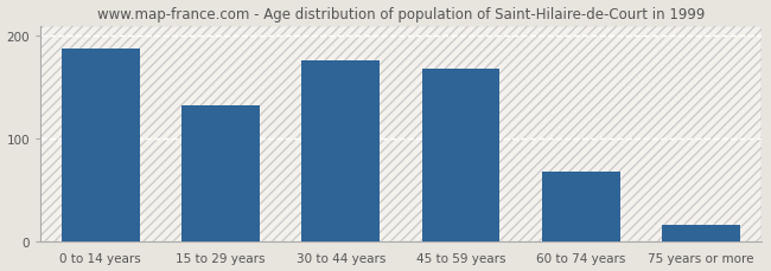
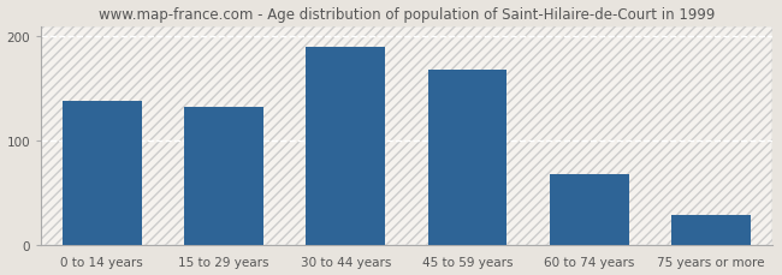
0 to 14 years: 188 -> 138
30 to 44 years: 176 -> 190
75 years or more: 16 -> 28
